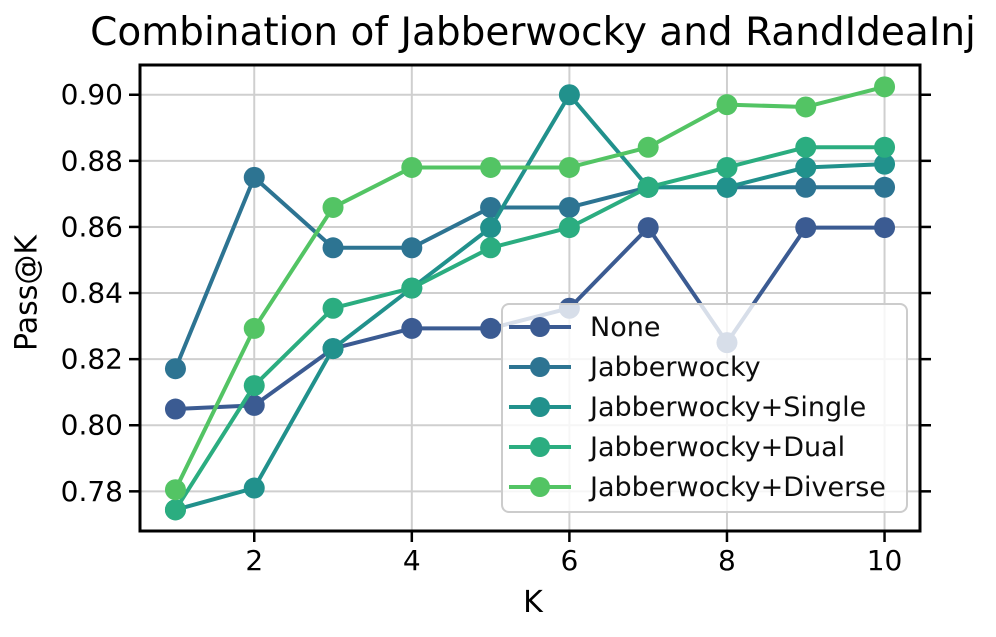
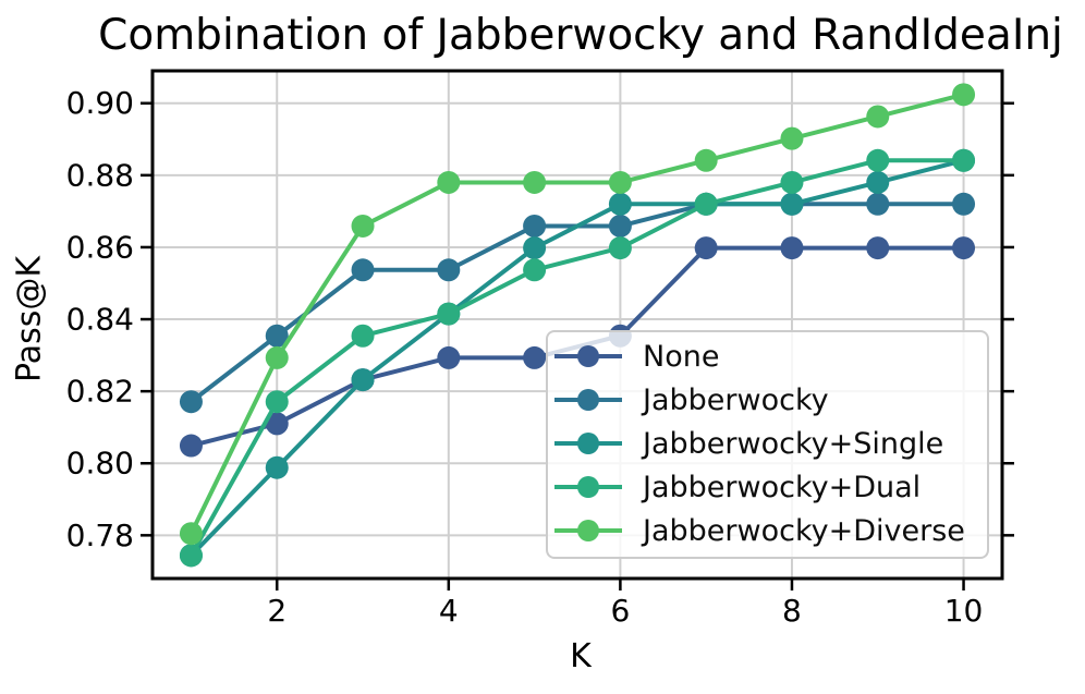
None/2: 0.806 -> 0.811
Jabberwocky/2: 0.875 -> 0.835
Jabberwocky+Single/2: 0.781 -> 0.799
Jabberwocky+Dual/2: 0.812 -> 0.817
Jabberwocky+Single/6: 0.900 -> 0.872
None/8: 0.825 -> 0.860
Jabberwocky+Diverse/8: 0.897 -> 0.890
Jabberwocky+Single/10: 0.879 -> 0.884
